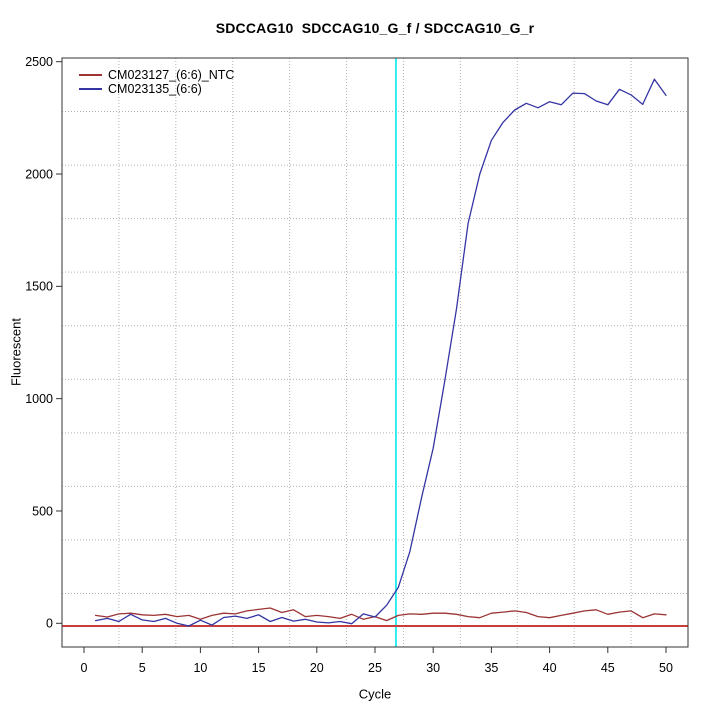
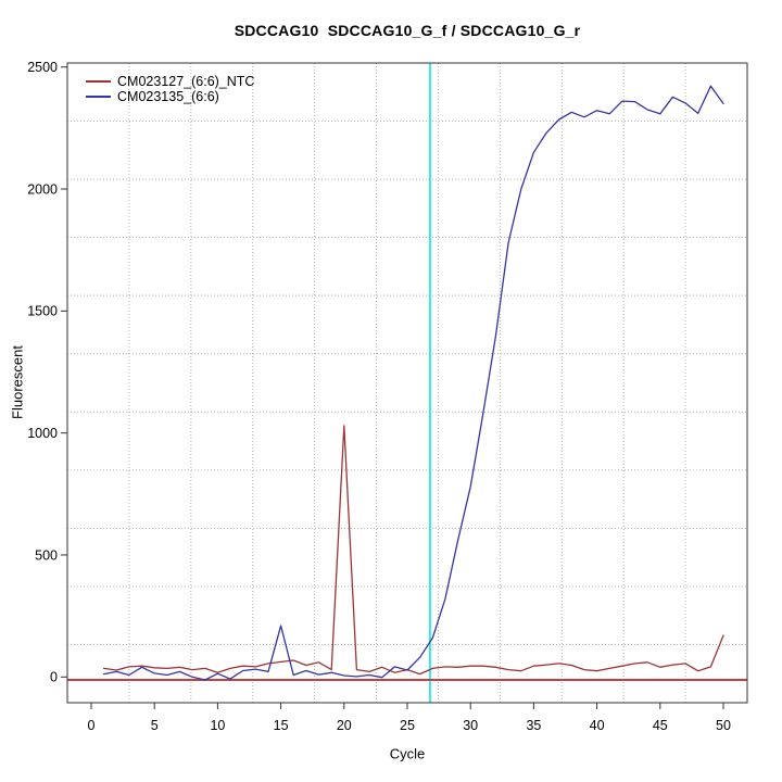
CM023135_(6:6)/15: 40 -> 210
CM023127_(6:6)_NTC/20: 40 -> 1030
CM023127_(6:6)_NTC/50: 40 -> 170
